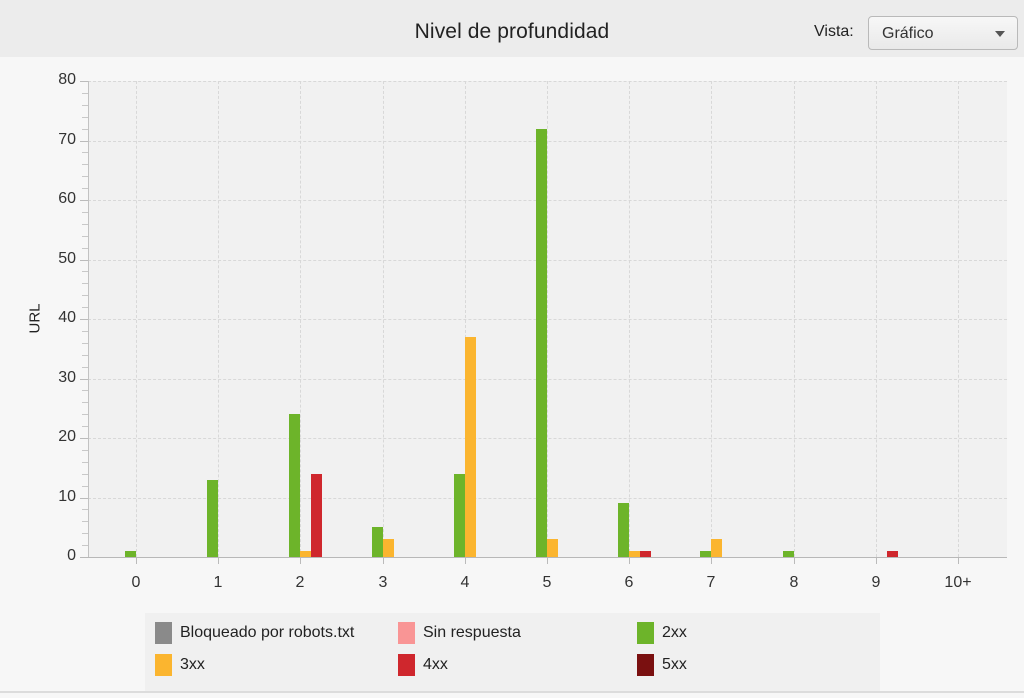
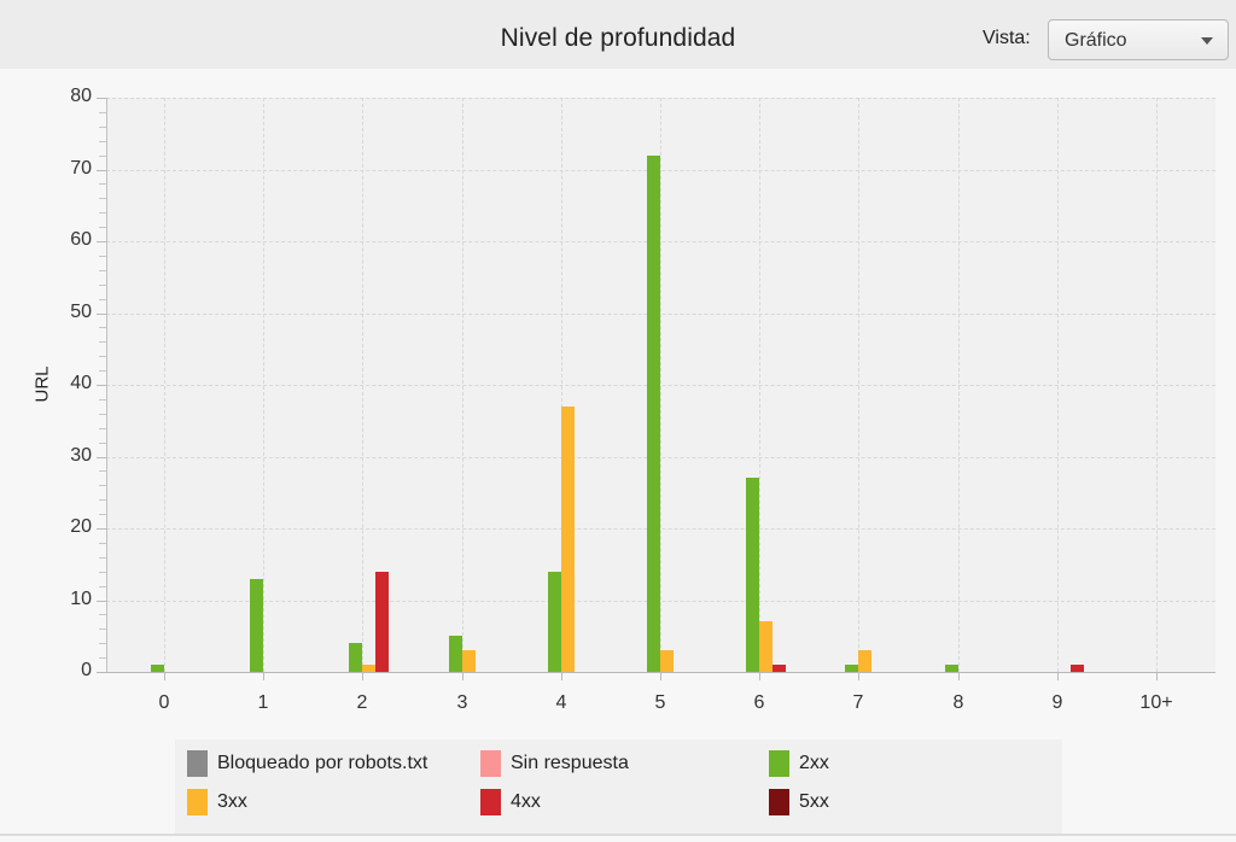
2xx/2: 24 -> 4
2xx/6: 9 -> 27
3xx/6: 1 -> 7
